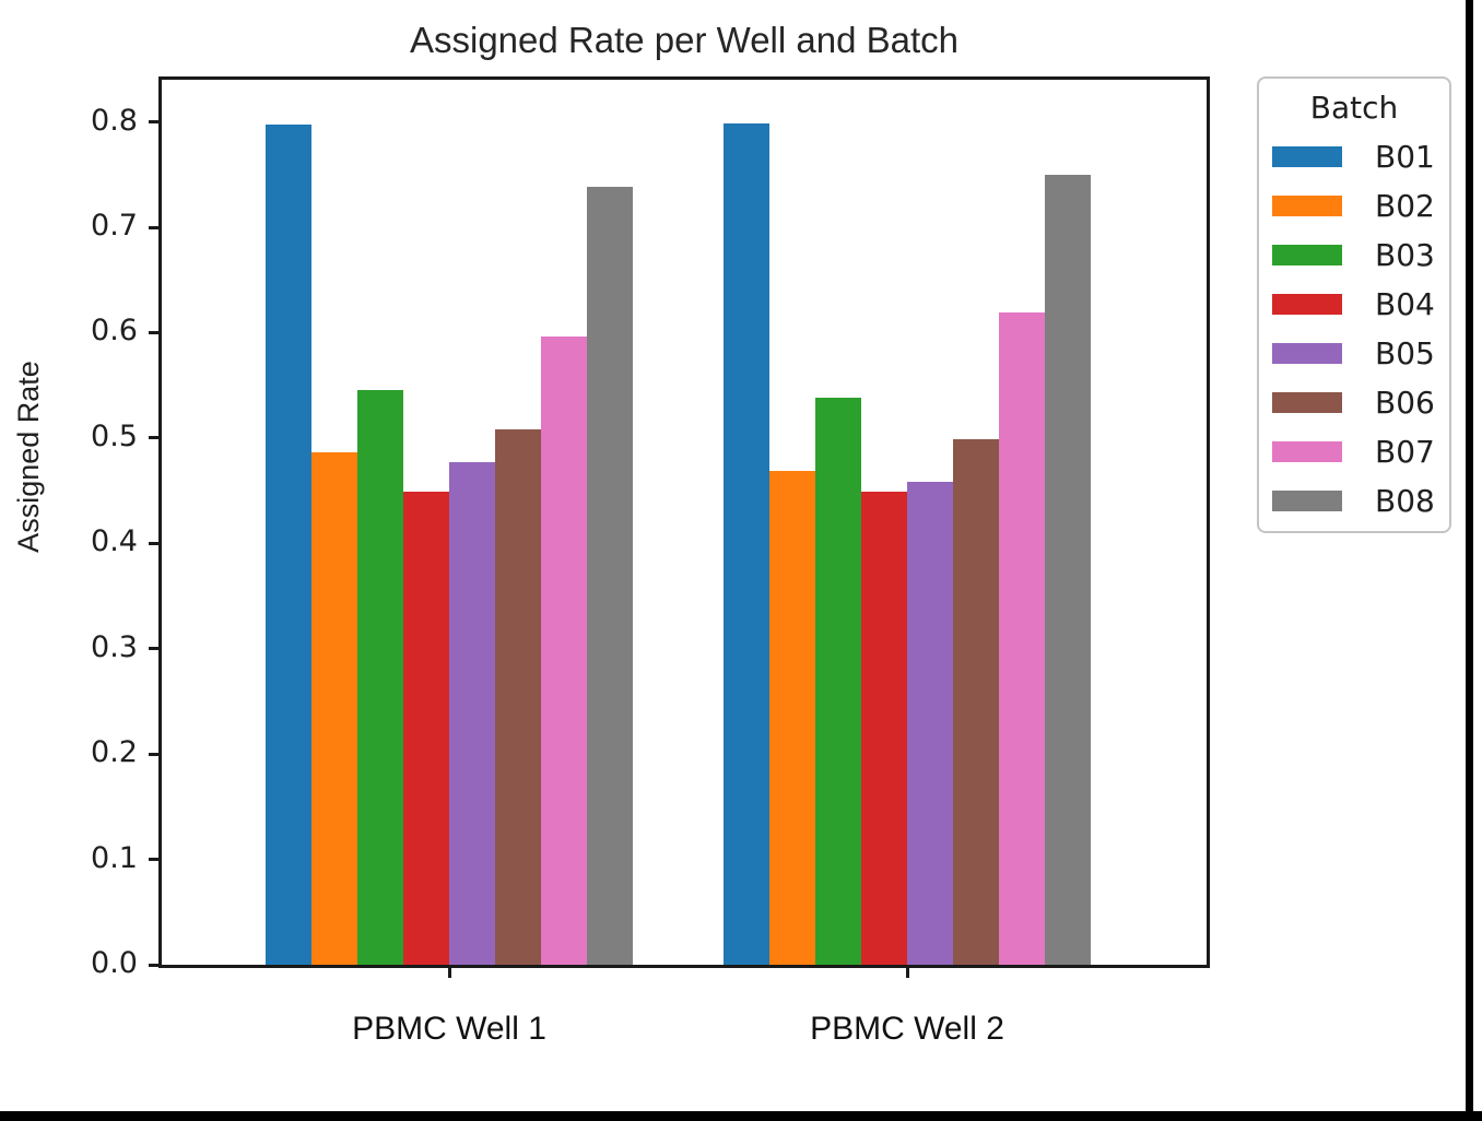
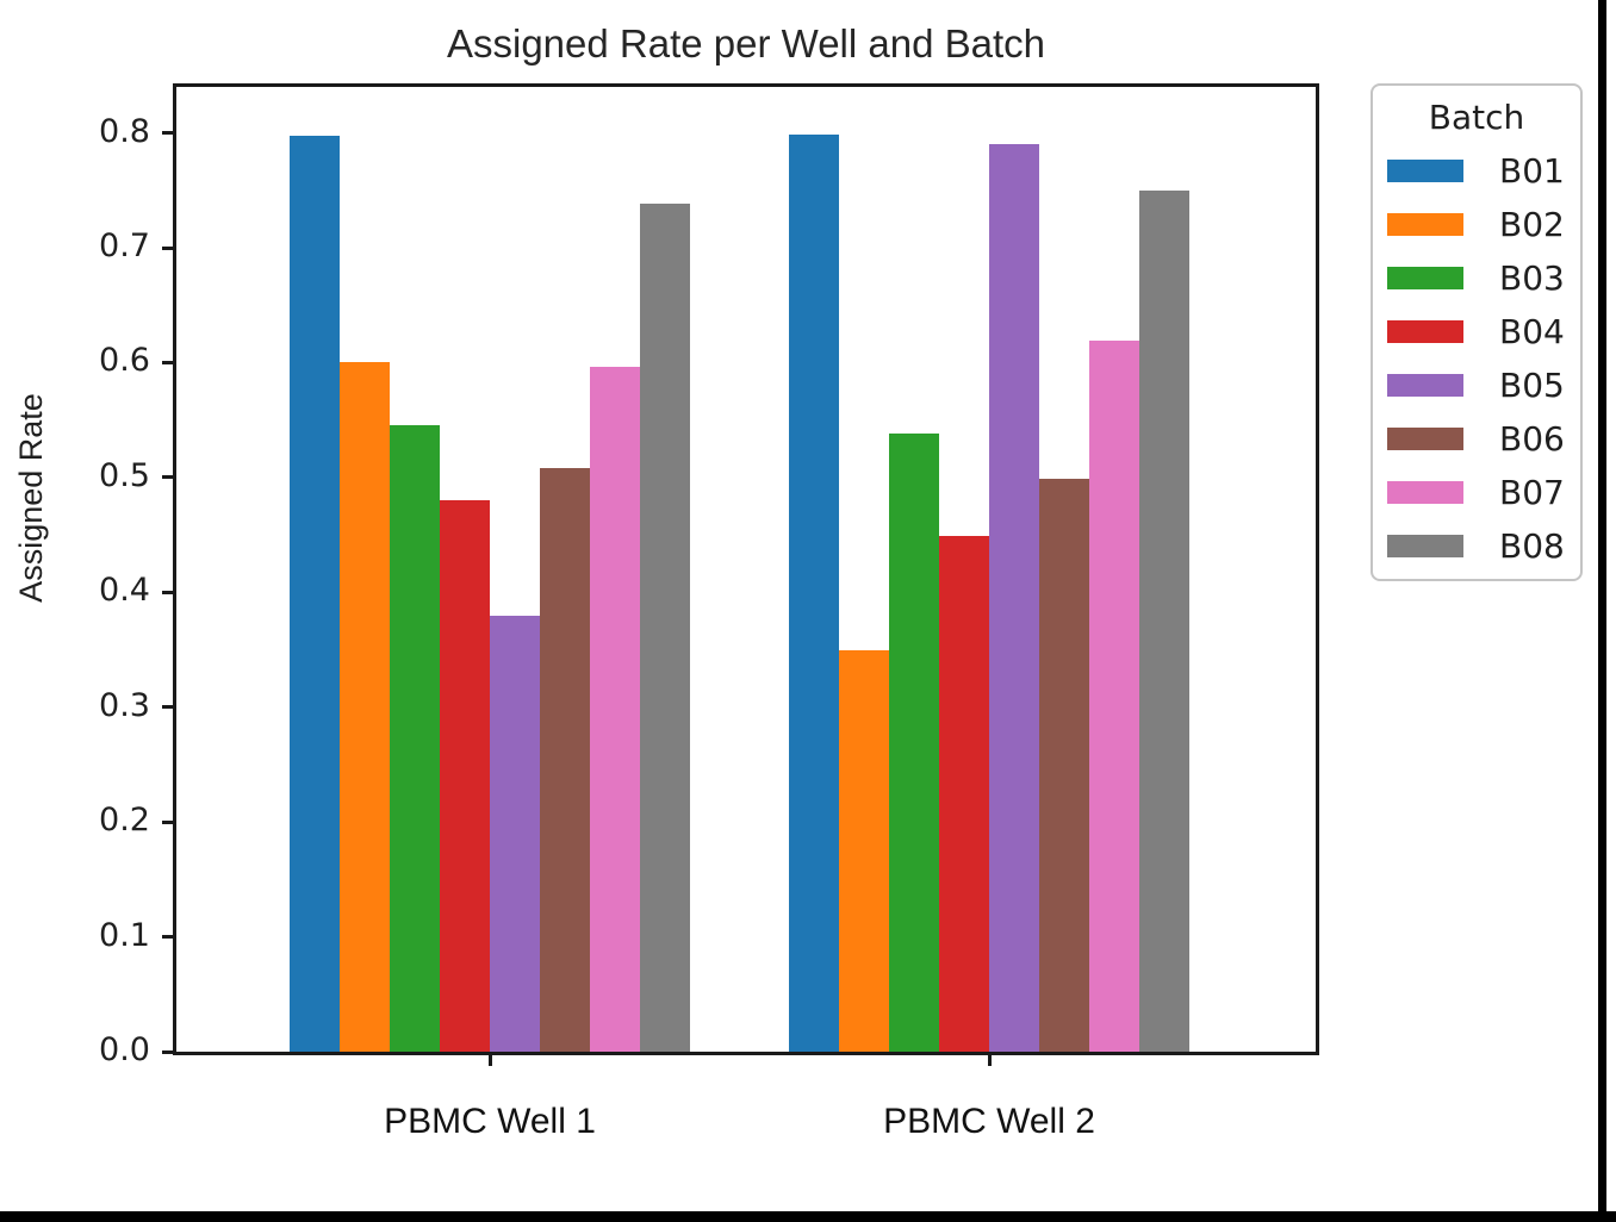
B02/PBMC Well 1: 0.49 -> 0.60
B04/PBMC Well 1: 0.45 -> 0.48
B05/PBMC Well 1: 0.48 -> 0.38
B02/PBMC Well 2: 0.47 -> 0.35
B05/PBMC Well 2: 0.46 -> 0.79
